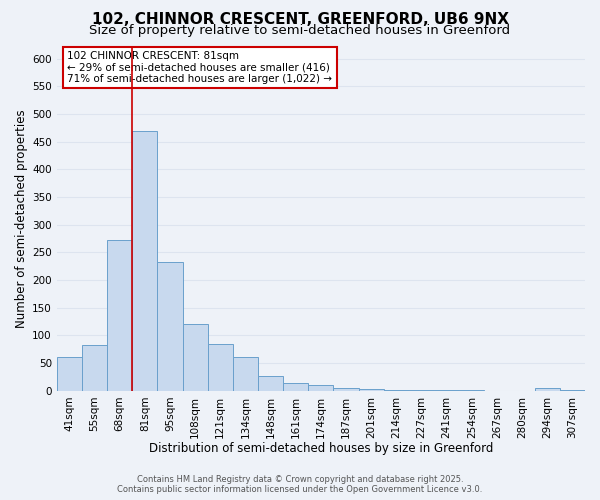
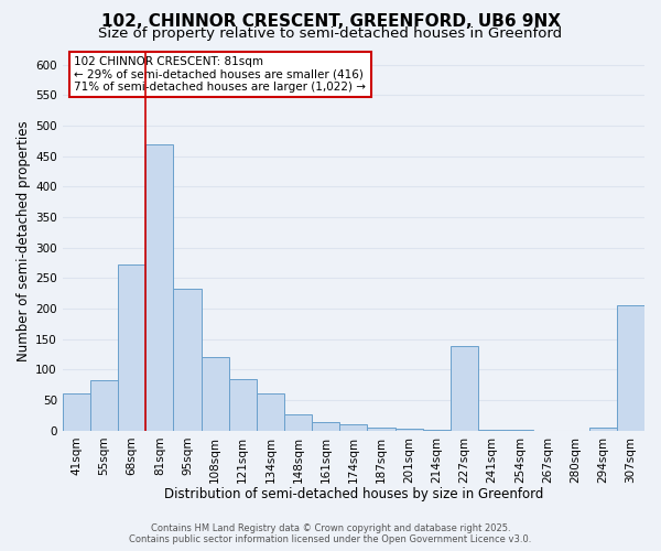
227sqm: 1 -> 138
307sqm: 2 -> 206
